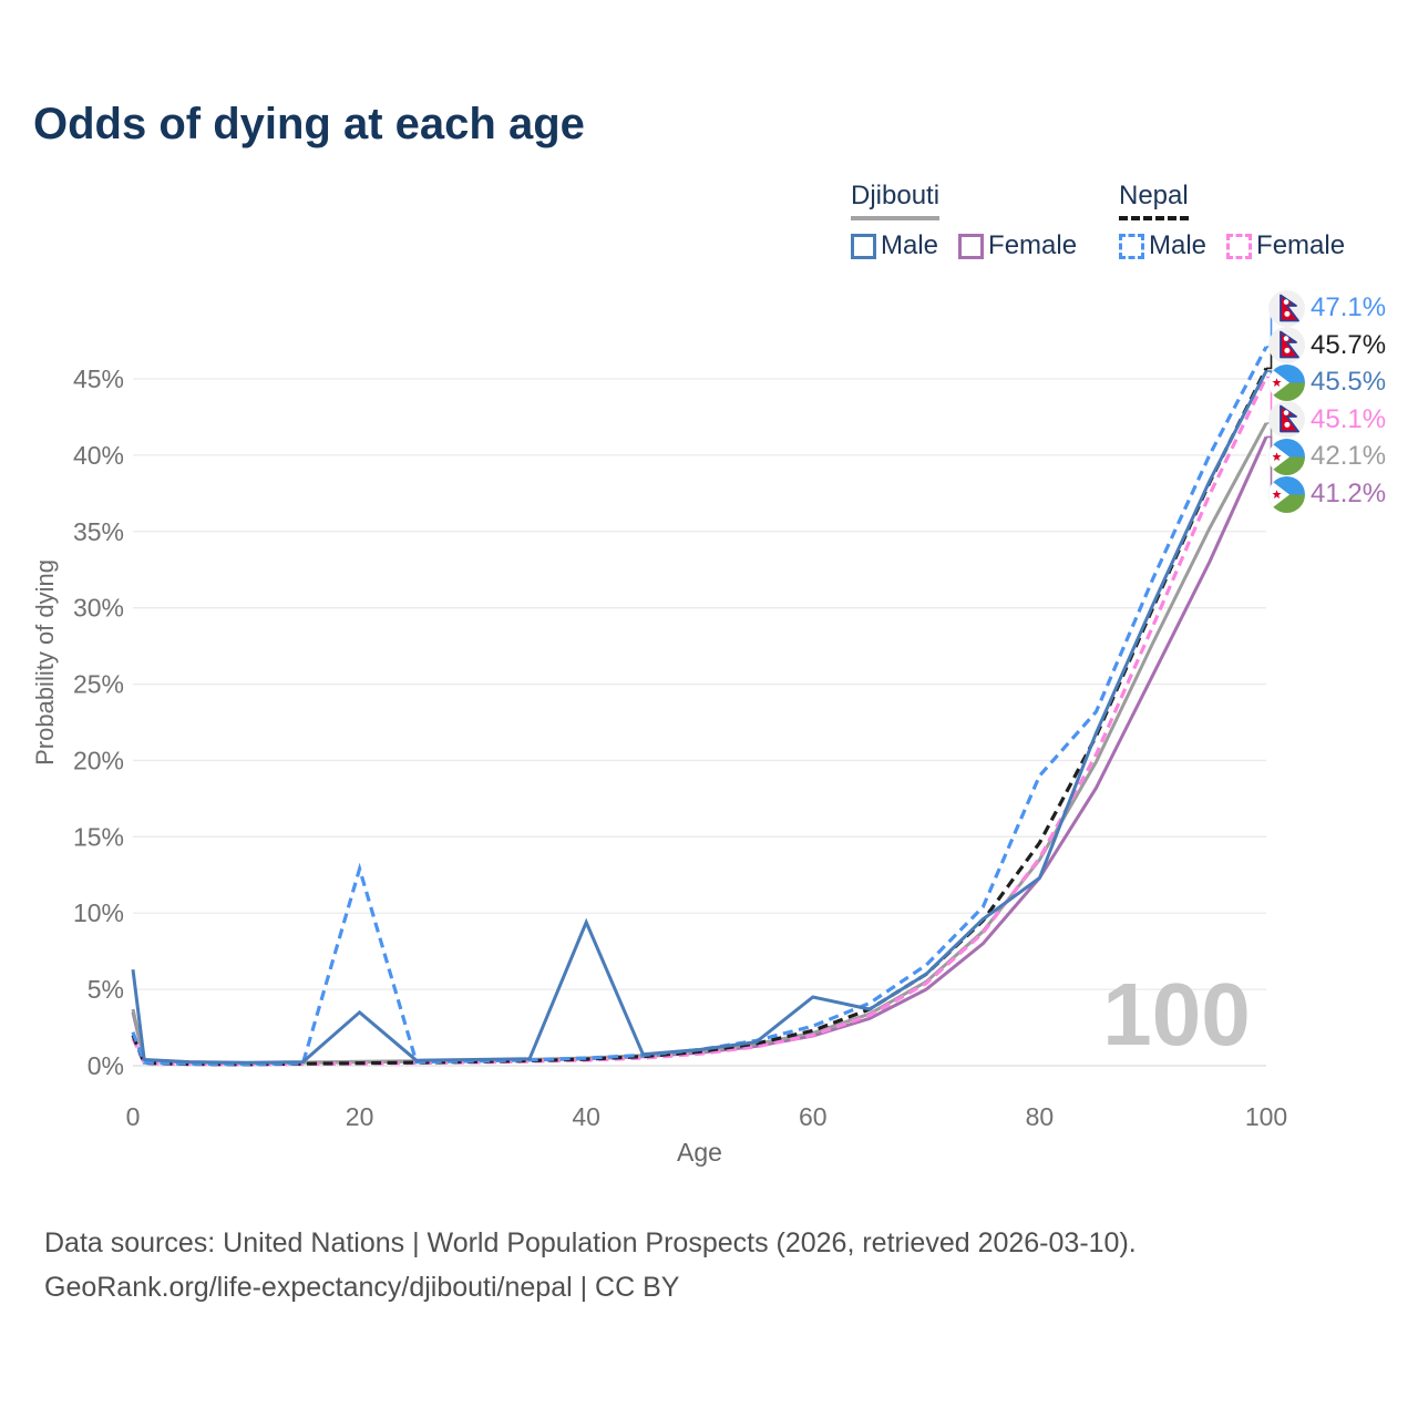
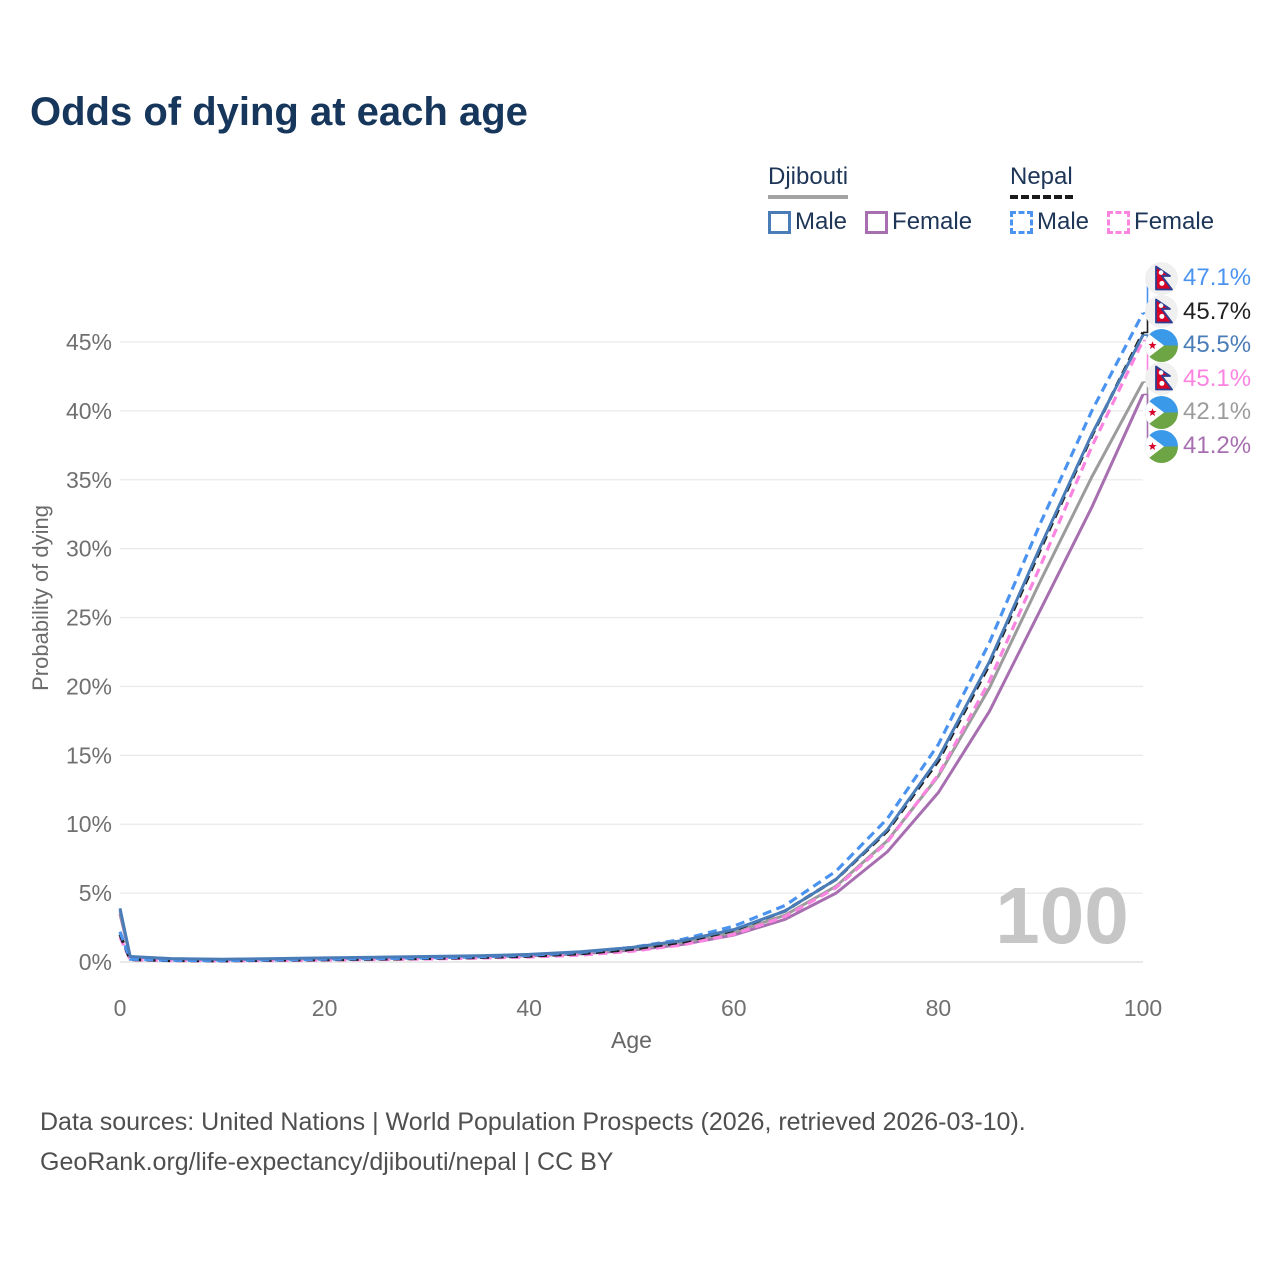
Djibouti Male/0: 6.3% -> 3.9%
Nepal Male/20: 12.9% -> 0.2%
Djibouti Male/20: 3.5% -> 0.3%
Djibouti Male/40: 9.4% -> 0.6%
Djibouti Male/60: 4.5% -> 2.4%
Nepal Male/80: 19.0% -> 15.8%
Djibouti Male/80: 12.3% -> 14.8%
